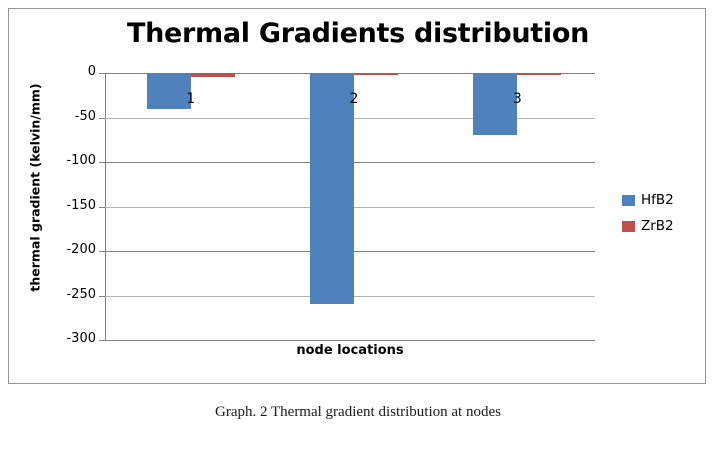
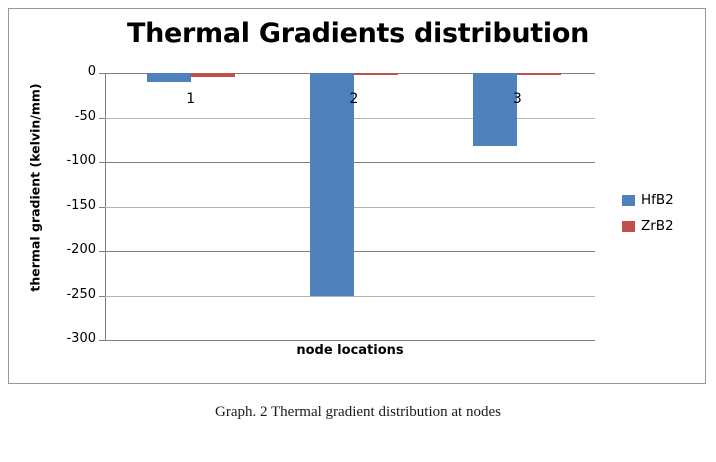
HfB2/1: -40 -> -10
HfB2/2: -260 -> -250
HfB2/3: -70 -> -80
